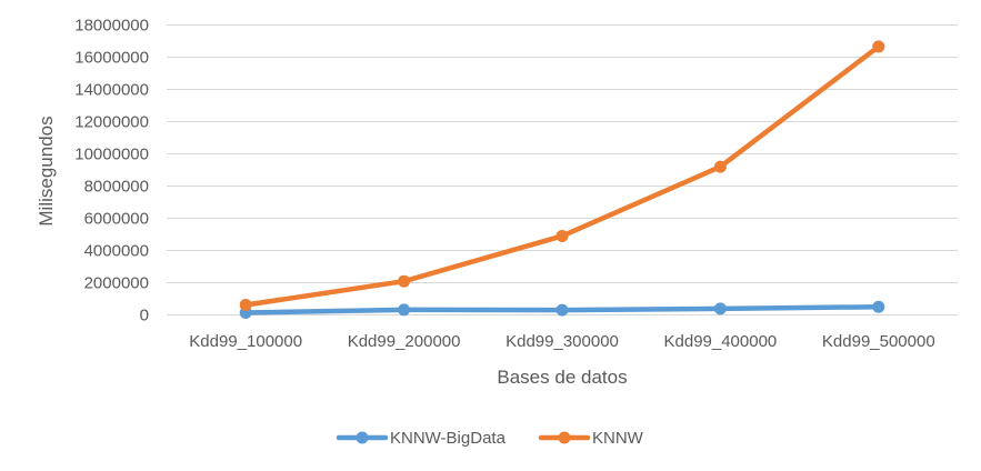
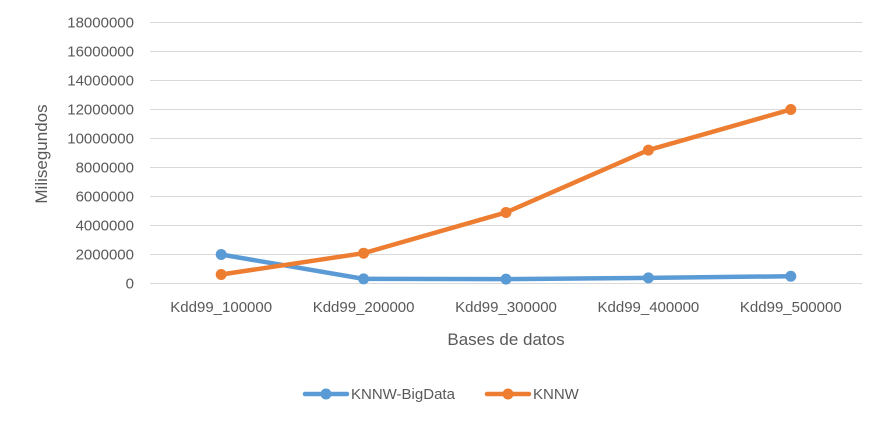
KNNW-BigData/Kdd99_100000: 100000 -> 2000000
KNNW/Kdd99_500000: 16700000 -> 12000000
